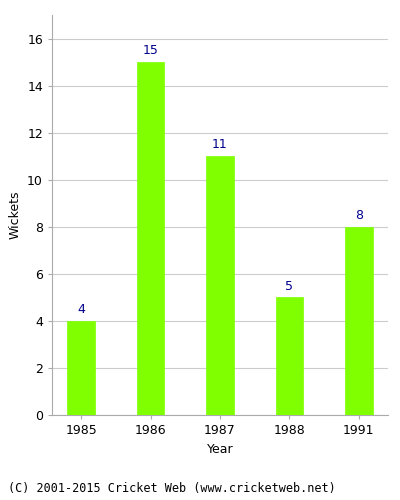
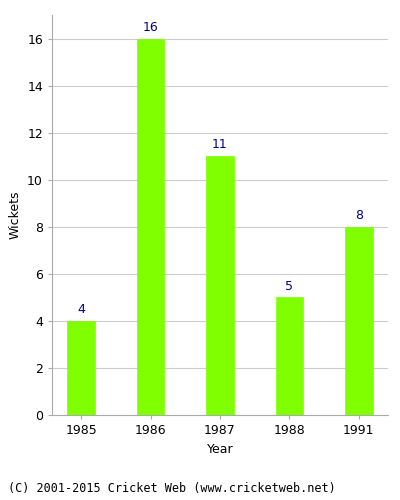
1986: 15 -> 16
